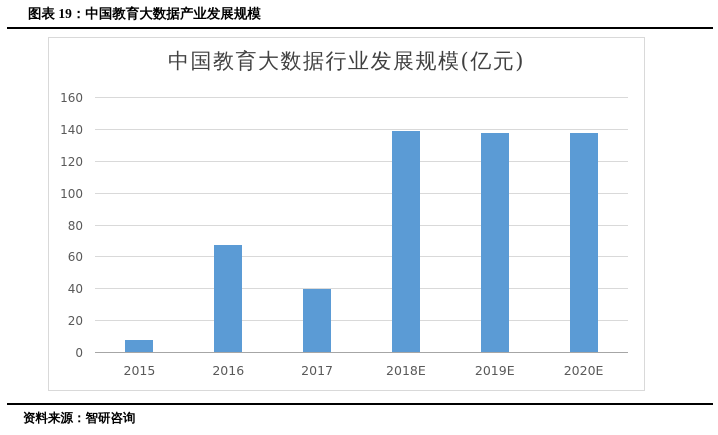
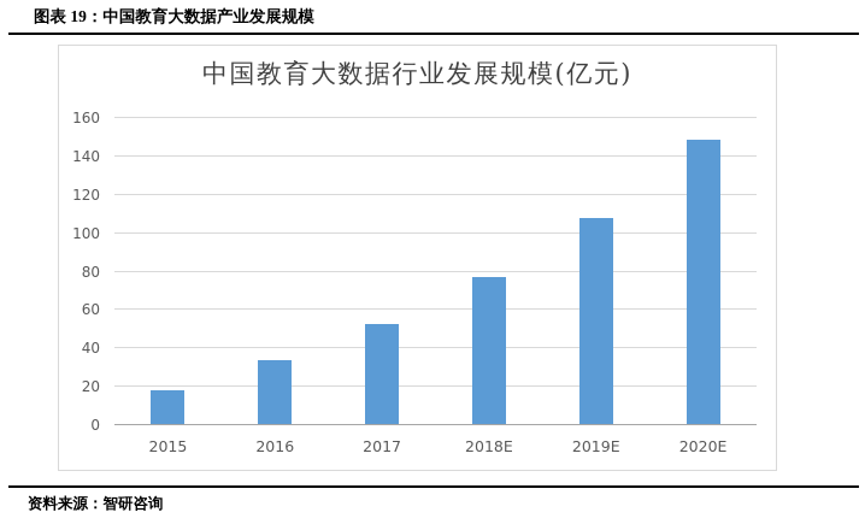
2015: 8 -> 18
2016: 68 -> 34
2017: 40 -> 53
2018E: 139 -> 77
2019E: 138 -> 108
2020E: 138 -> 149
